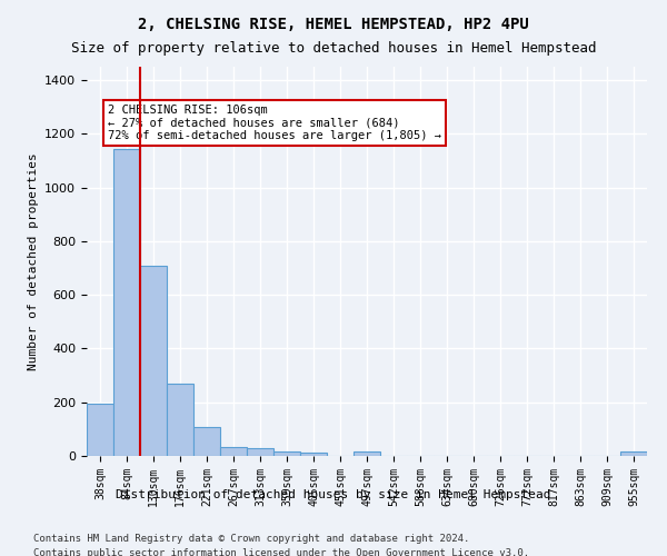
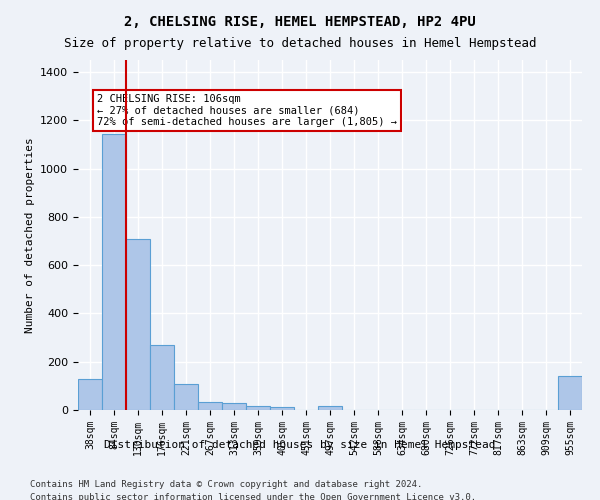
38sqm: 195 -> 130
955sqm: 15 -> 140
